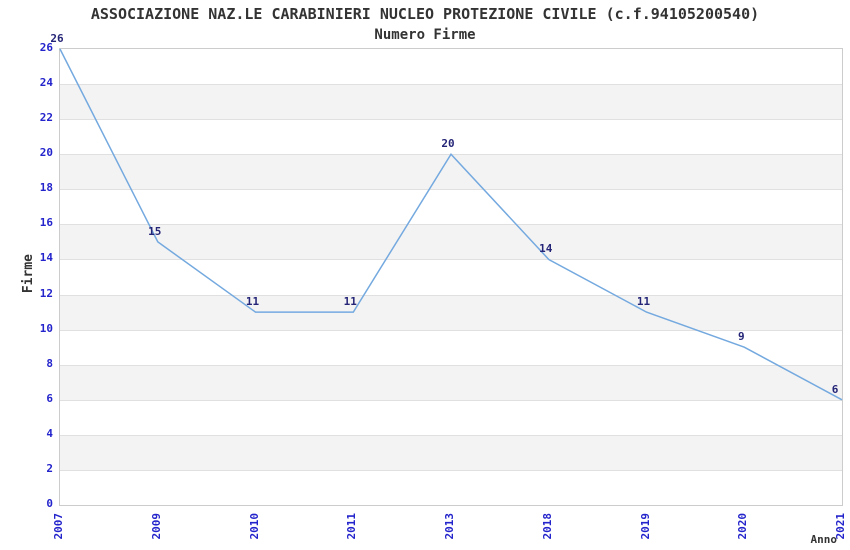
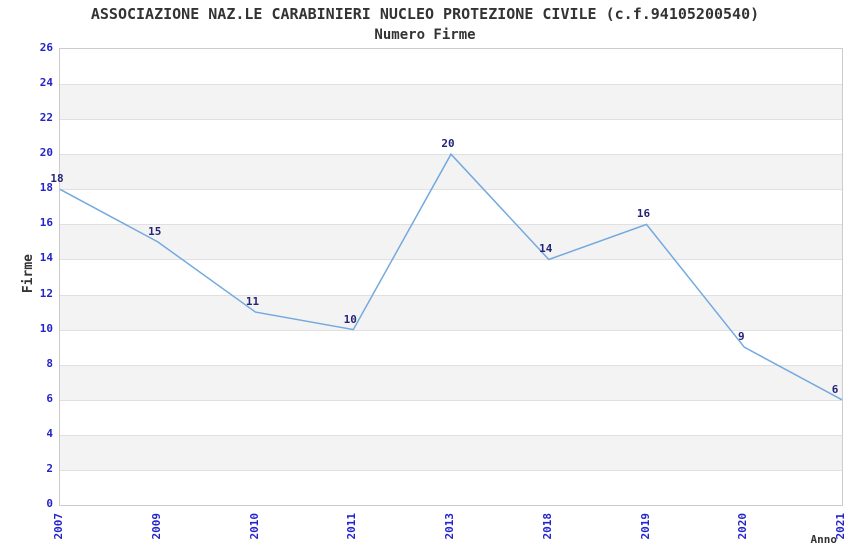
2007: 26 -> 18
2011: 11 -> 10
2019: 11 -> 16
